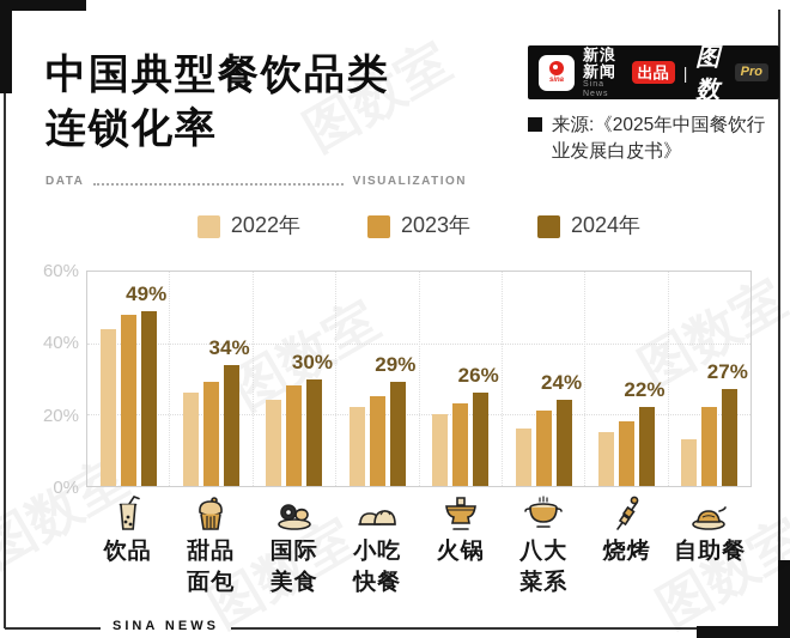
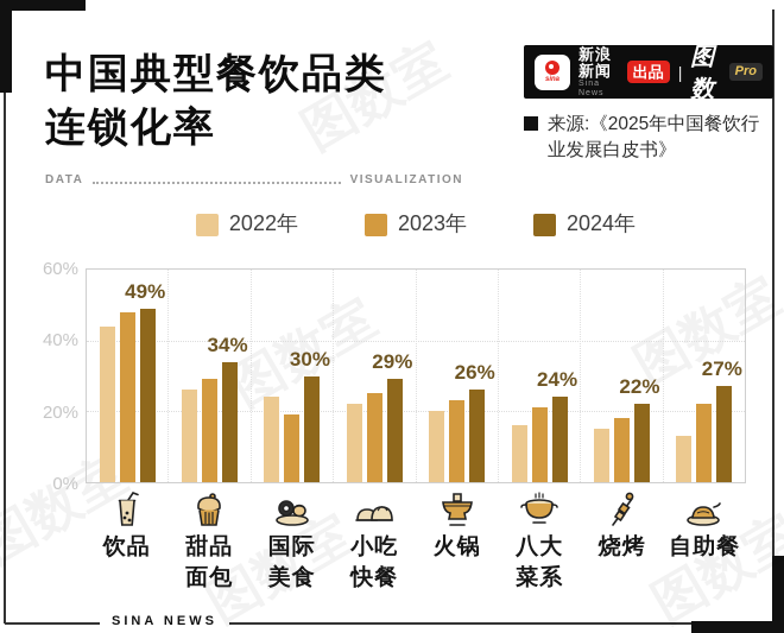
2023年/国际 美食: 28% -> 19%
